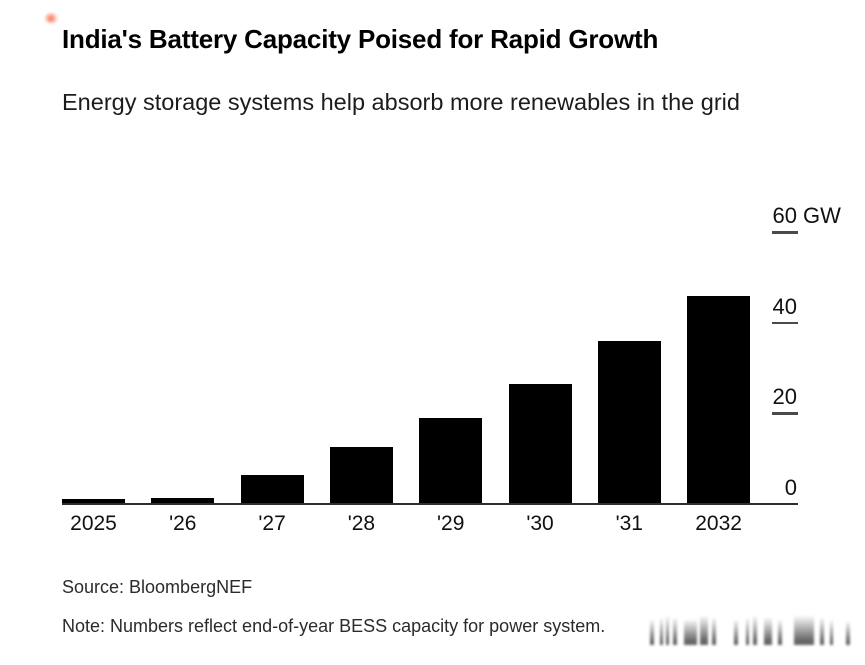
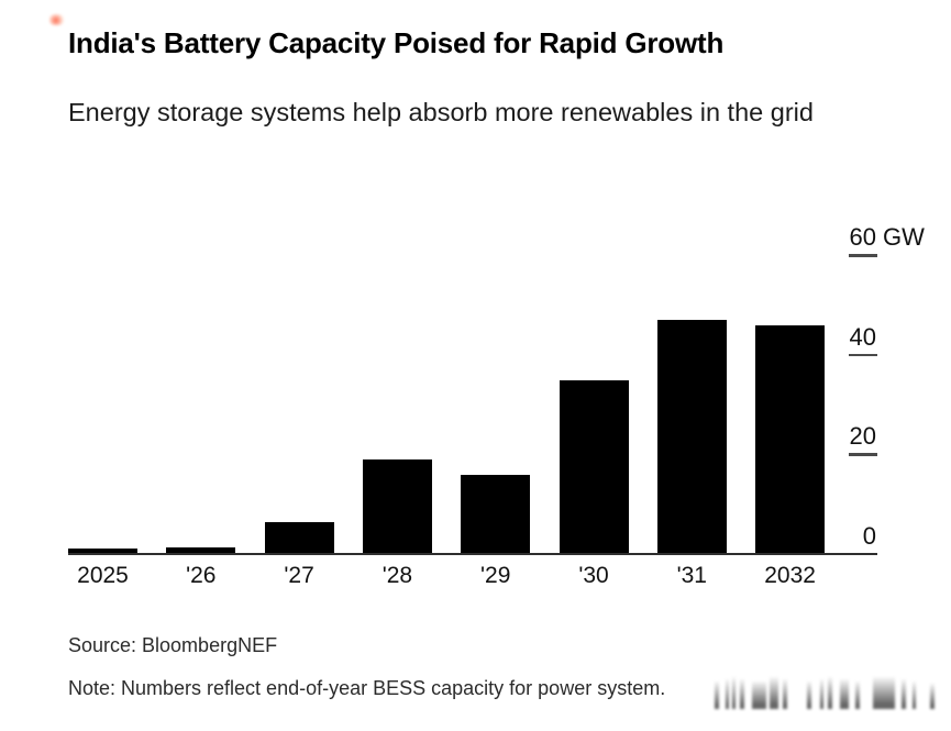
'28: 12 -> 19
'29: 19 -> 16
'30: 27 -> 35
'31: 36 -> 47
